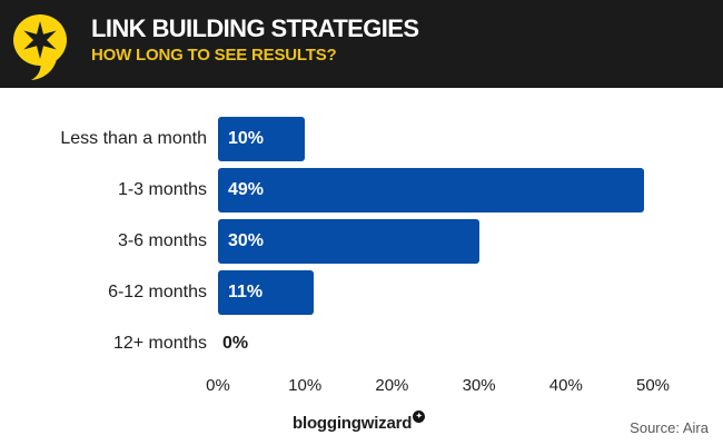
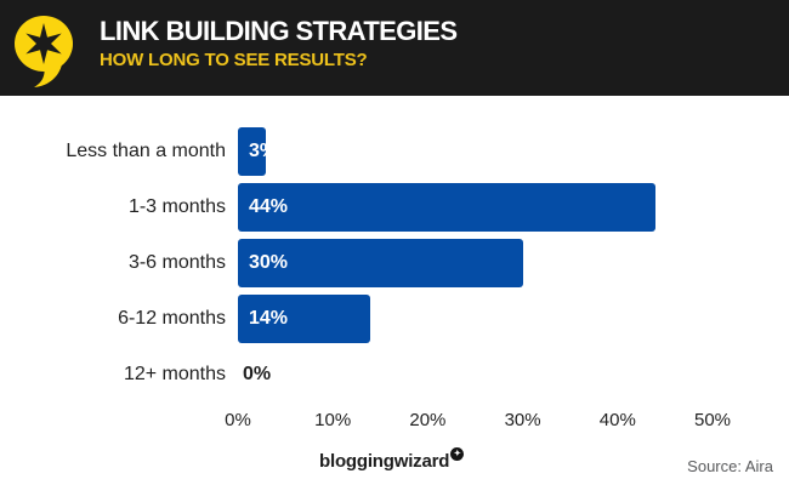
Less than a month: 10% -> 3%
1-3 months: 49% -> 44%
6-12 months: 11% -> 14%
